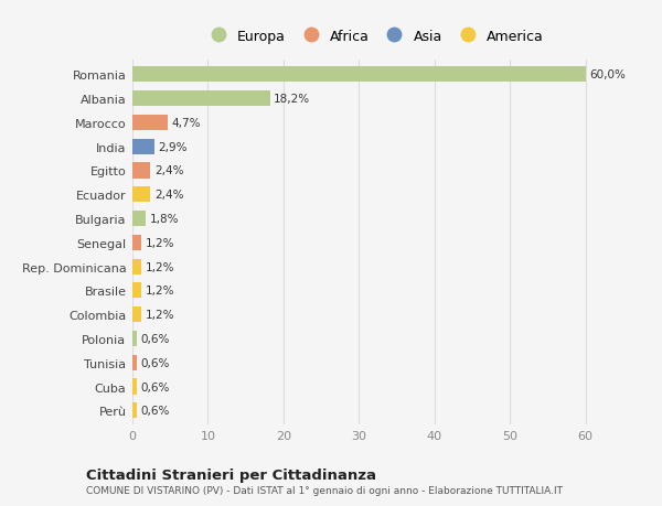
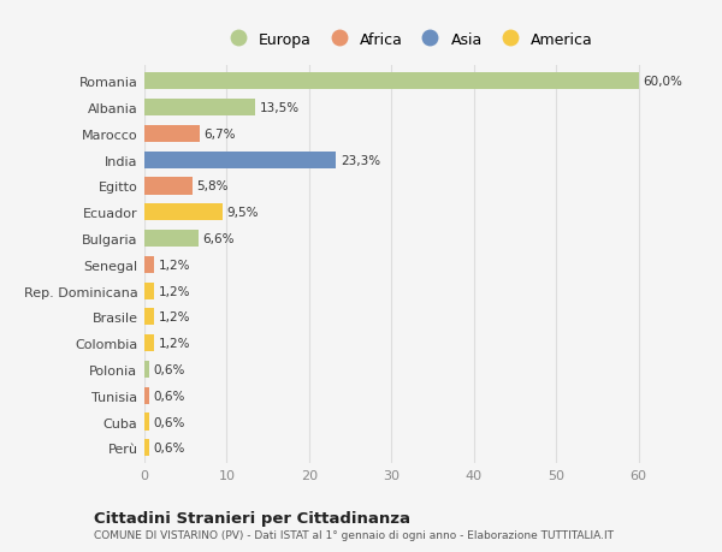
Albania: 18,2% -> 13,5%
Marocco: 4,7% -> 6,7%
India: 2,9% -> 23,3%
Egitto: 2,4% -> 5,8%
Ecuador: 2,4% -> 9,5%
Bulgaria: 1,8% -> 6,6%
